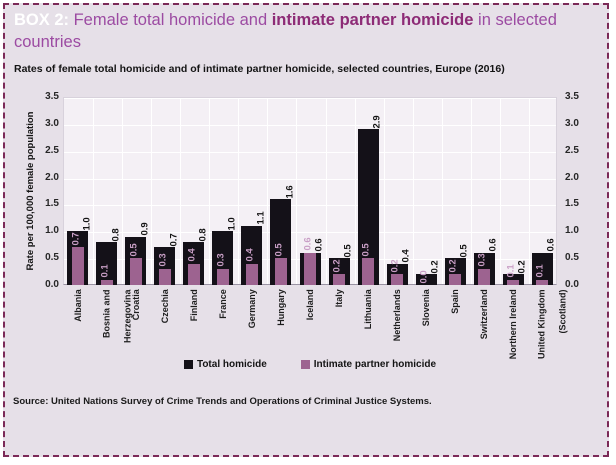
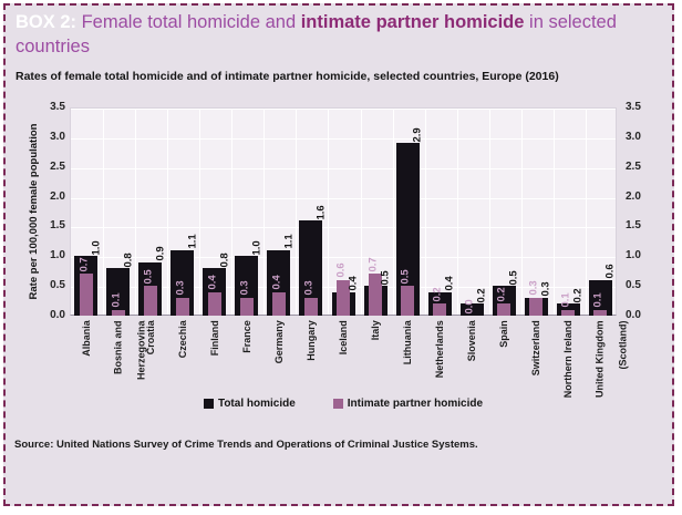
Total homicide/Czechia: 0.7 -> 1.1
Intimate partner homicide/Hungary: 0.5 -> 0.3
Total homicide/Iceland: 0.6 -> 0.4
Intimate partner homicide/Italy: 0.2 -> 0.7
Total homicide/Switzerland: 0.6 -> 0.3
